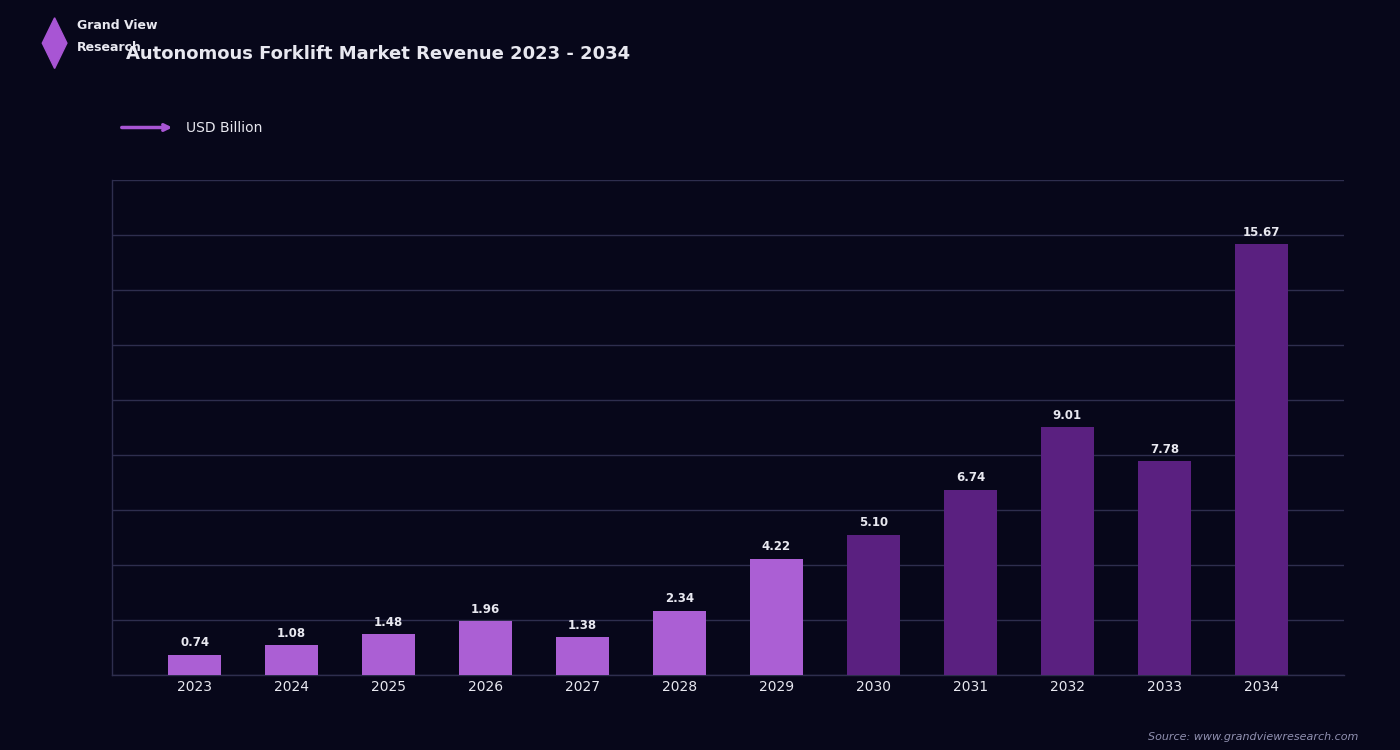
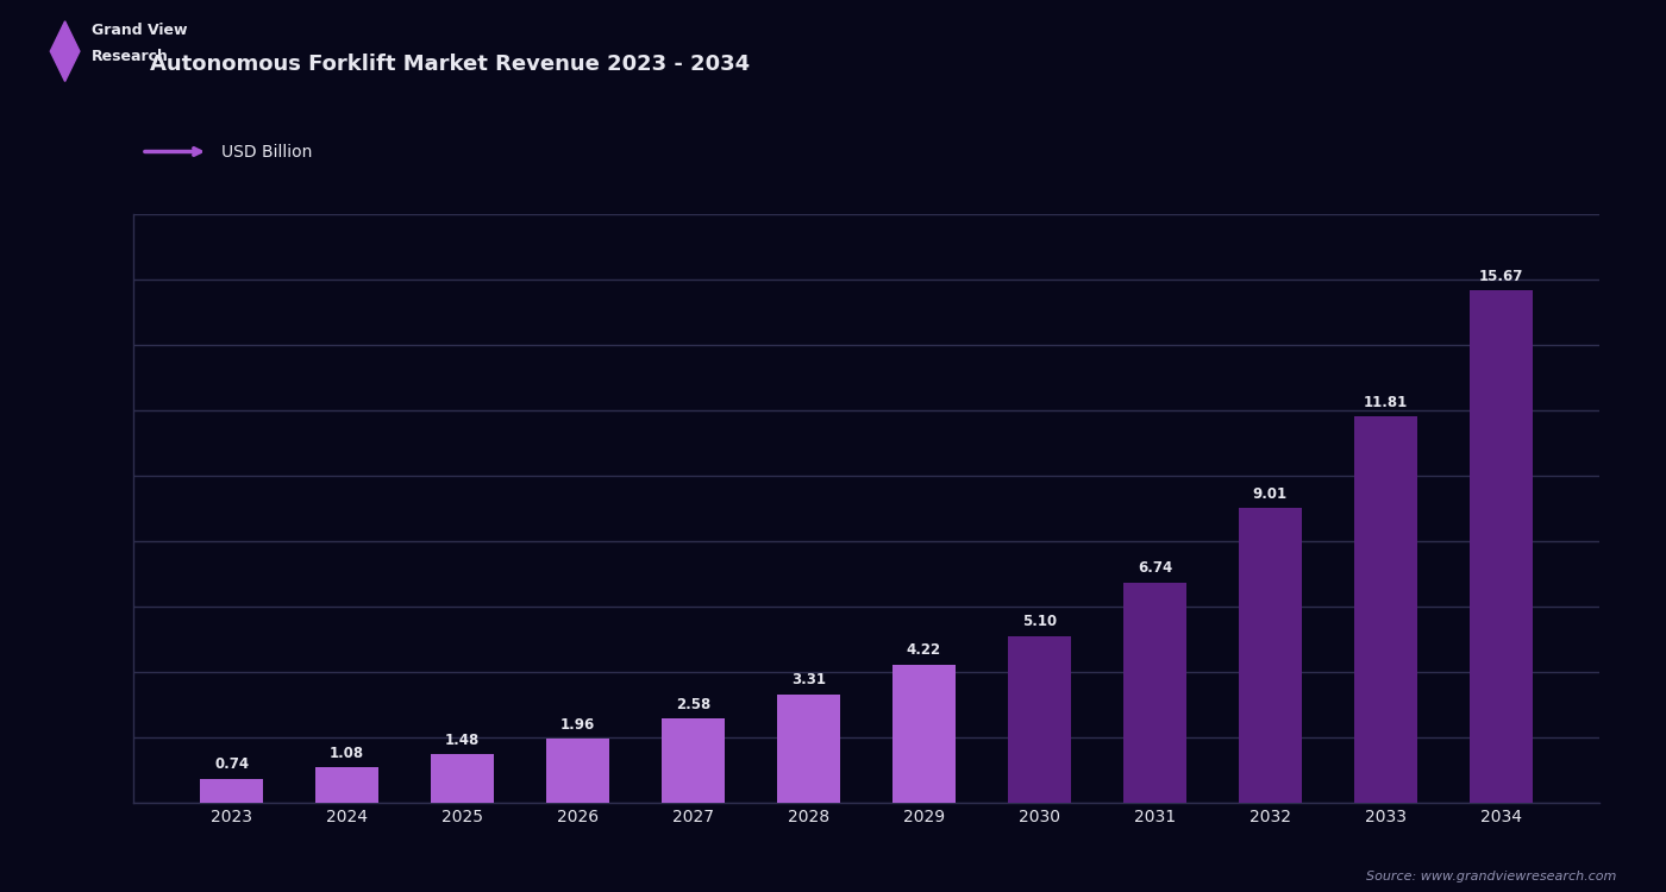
2027: 1.38 -> 2.58
2028: 2.34 -> 3.31
2033: 7.78 -> 11.81
